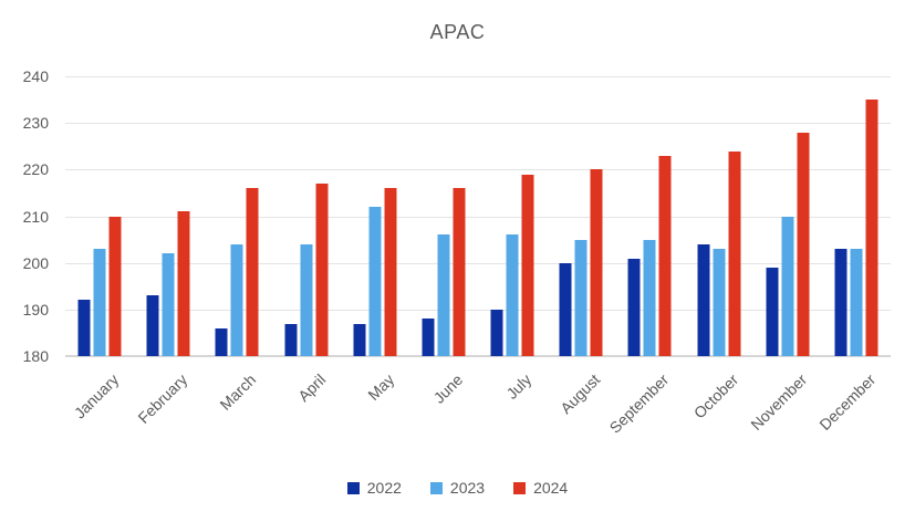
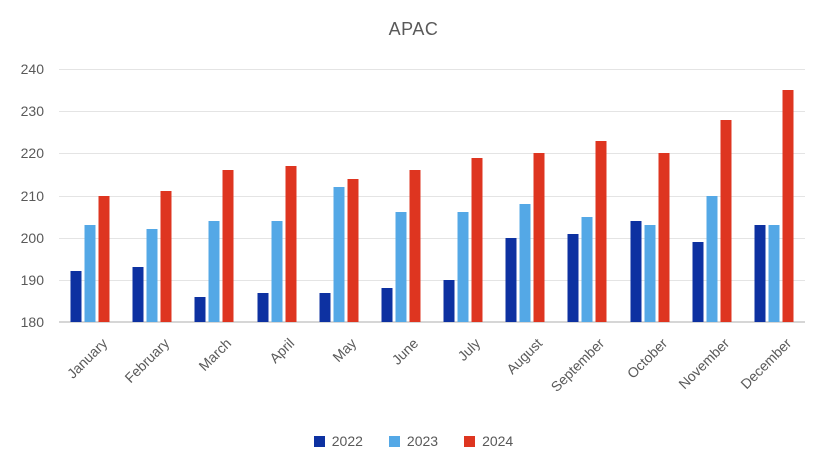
2024/May: 216 -> 214
2023/August: 205 -> 208
2024/October: 224 -> 220
